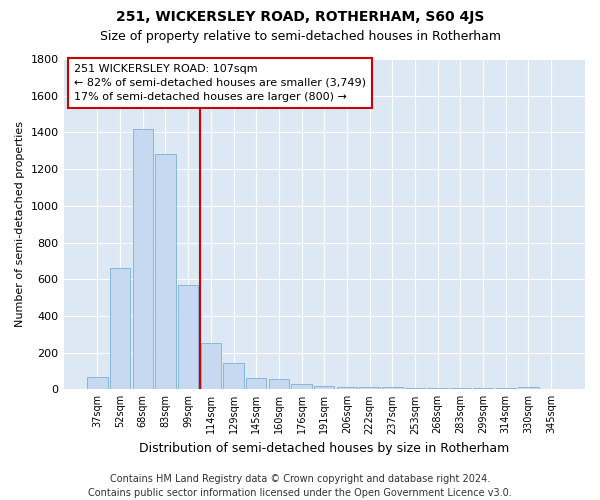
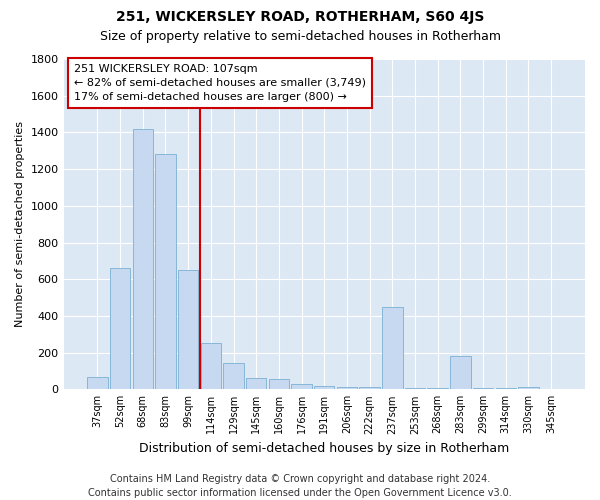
99sqm: 570 -> 650
237sqm: 10 -> 450
283sqm: 0 -> 180
